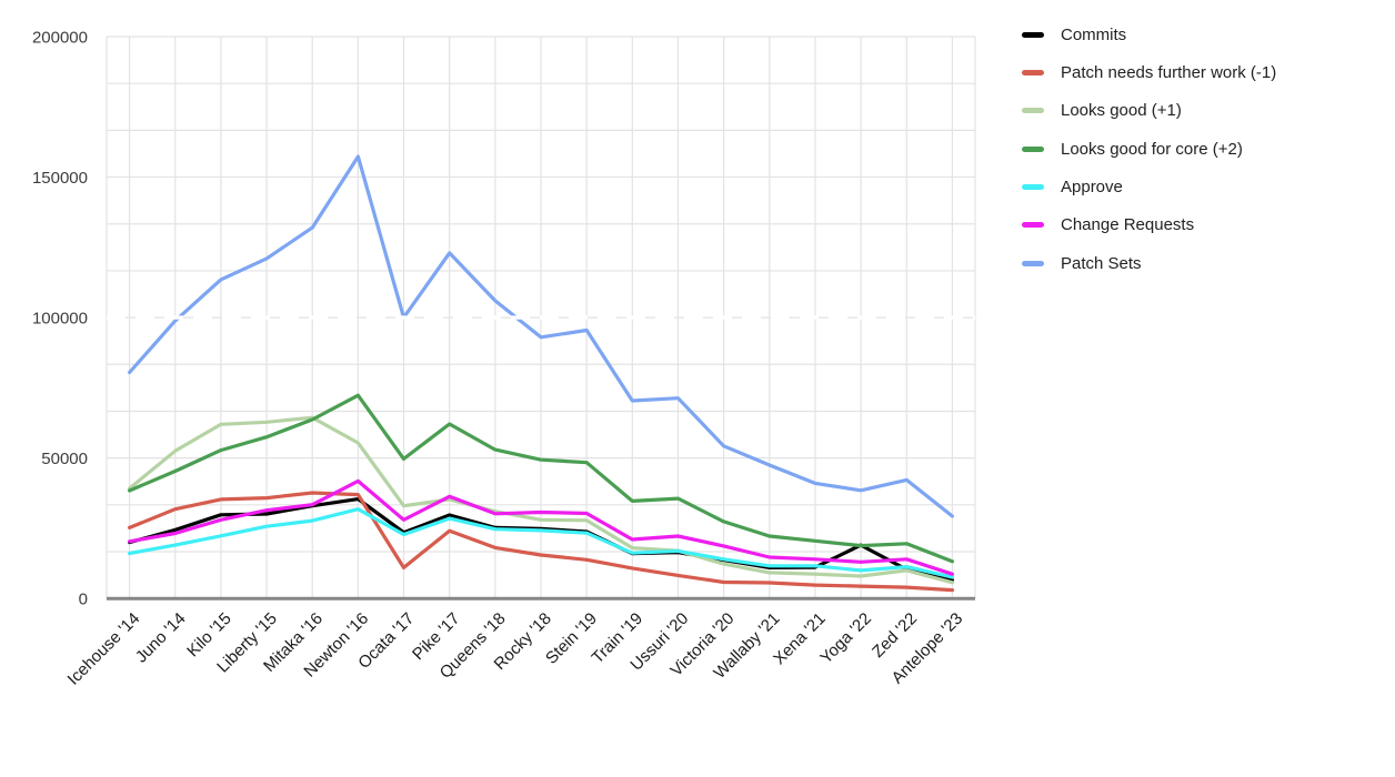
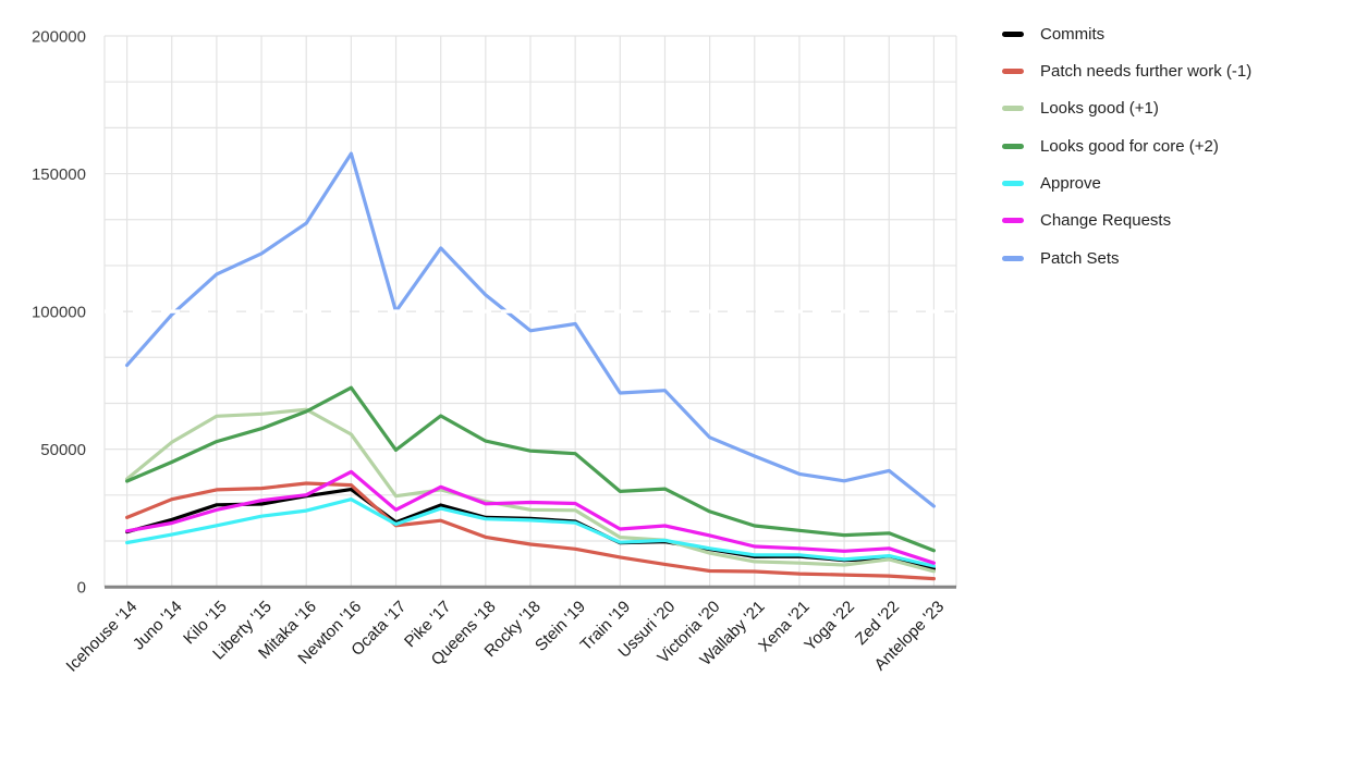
Patch needs further work (-1)/Ocata '17: 11000 -> 22000
Commits/Yoga '22: 19000 -> 10000
